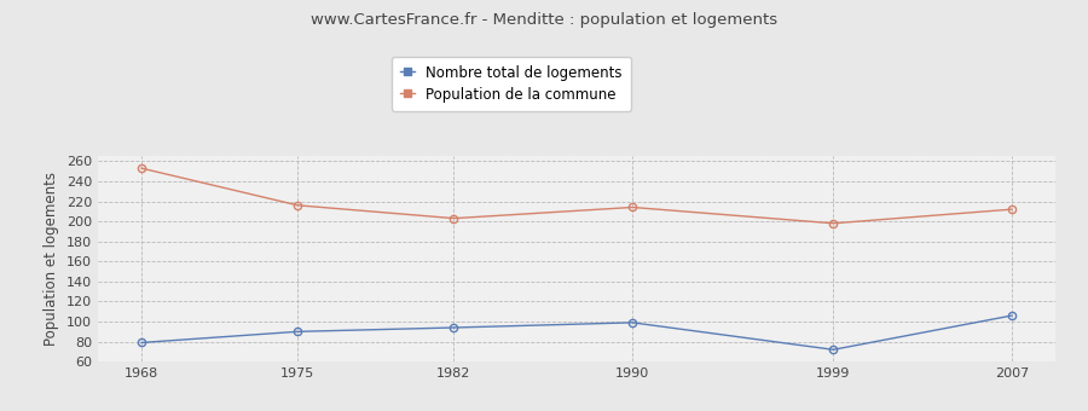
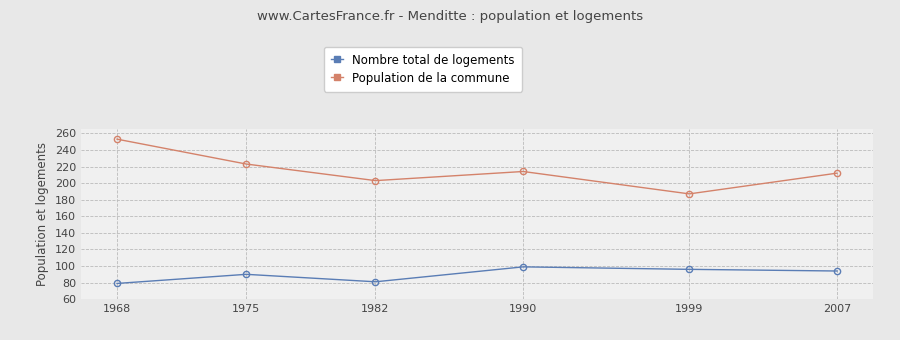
Population de la commune/1975: 216 -> 223
Nombre total de logements/1982: 94 -> 81
Nombre total de logements/1999: 72 -> 96
Population de la commune/1999: 198 -> 187
Nombre total de logements/2007: 106 -> 94
